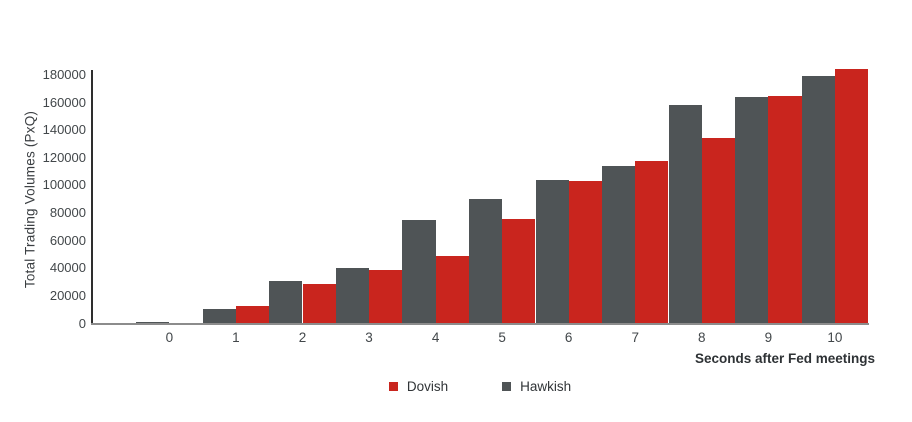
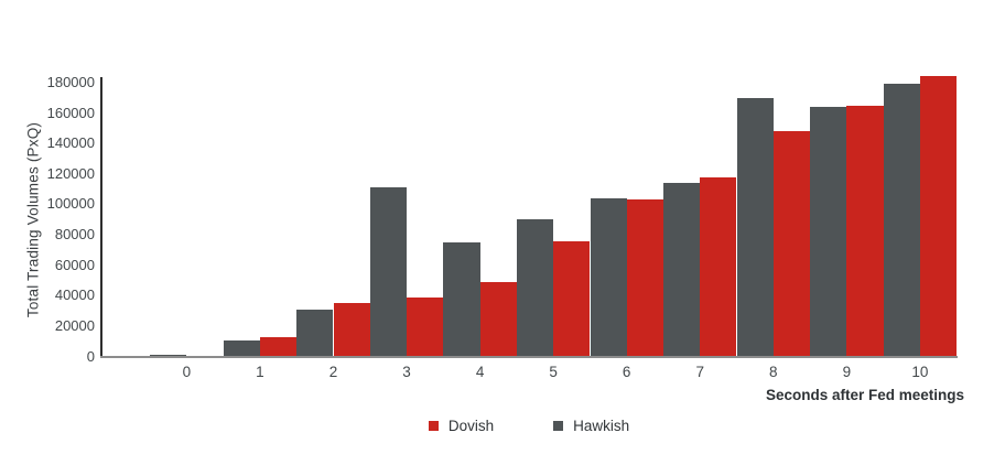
Dovish/2: 30000 -> 36000
Hawkish/3: 41000 -> 112000
Dovish/8: 135000 -> 149000
Hawkish/8: 159000 -> 171000
